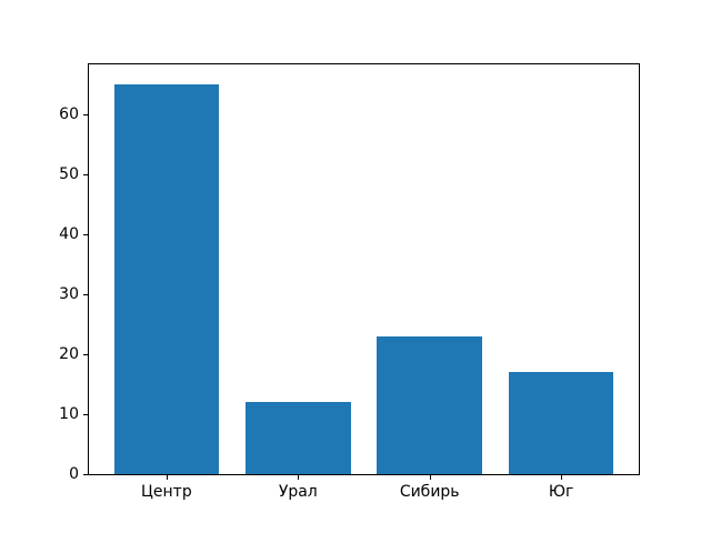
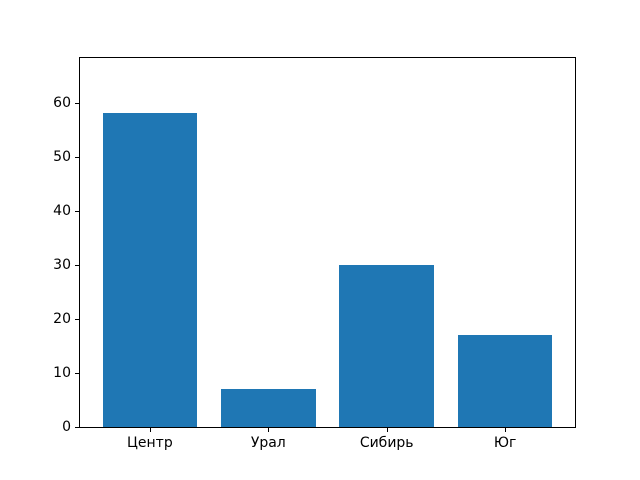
Центр: 65 -> 58
Урал: 12 -> 7
Сибирь: 23 -> 30
